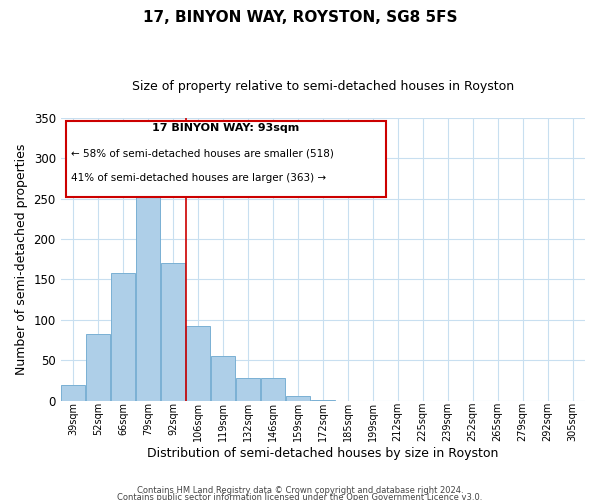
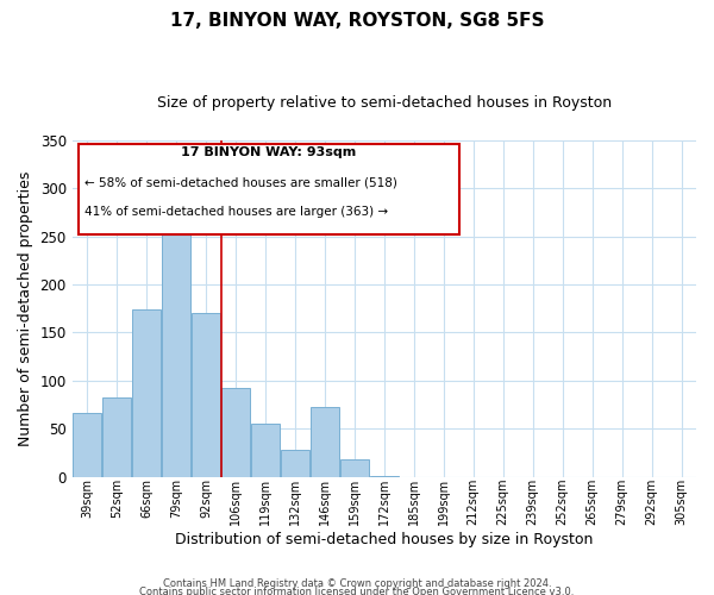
39sqm: 19 -> 66
66sqm: 158 -> 174
146sqm: 28 -> 72
159sqm: 6 -> 18
